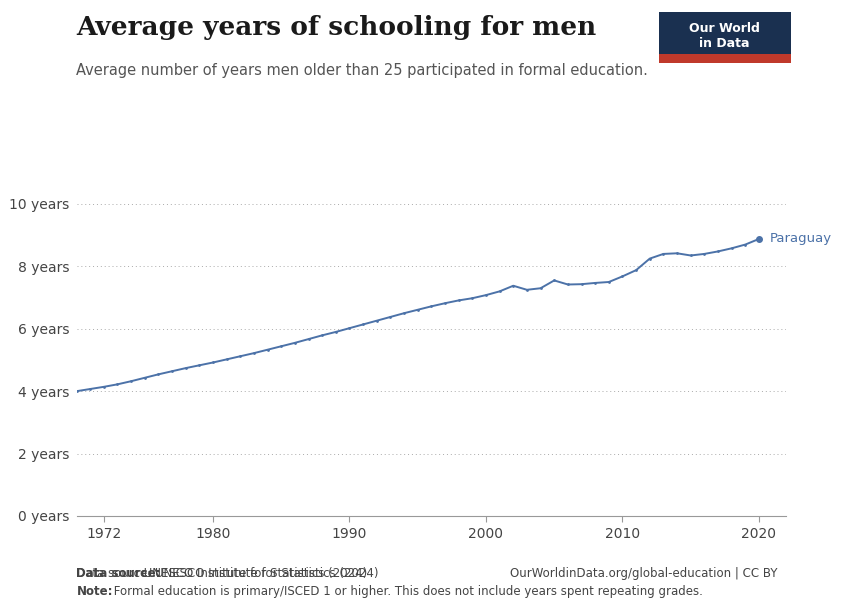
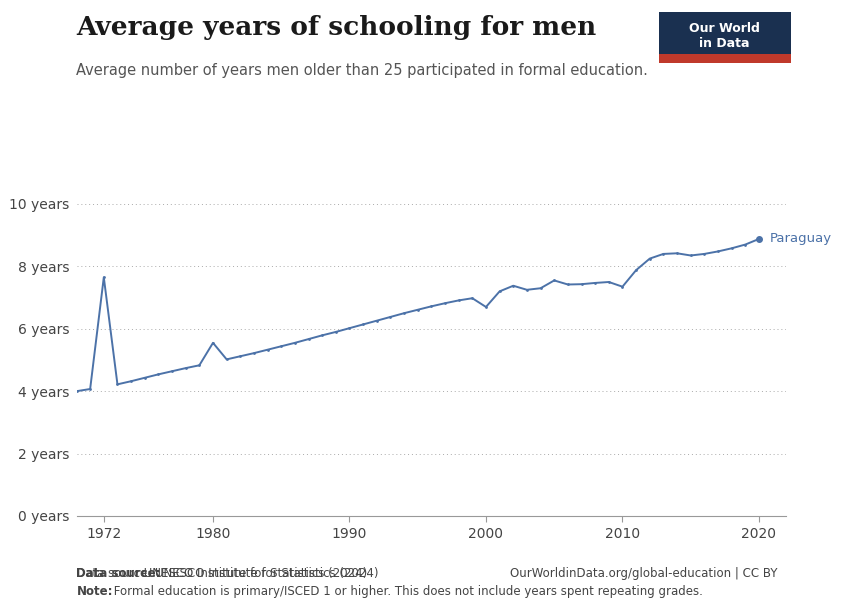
1972: 4.14 years -> 7.65 years
1980: 4.92 years -> 5.55 years
2000: 7.08 years -> 6.70 years
2010: 7.68 years -> 7.35 years
